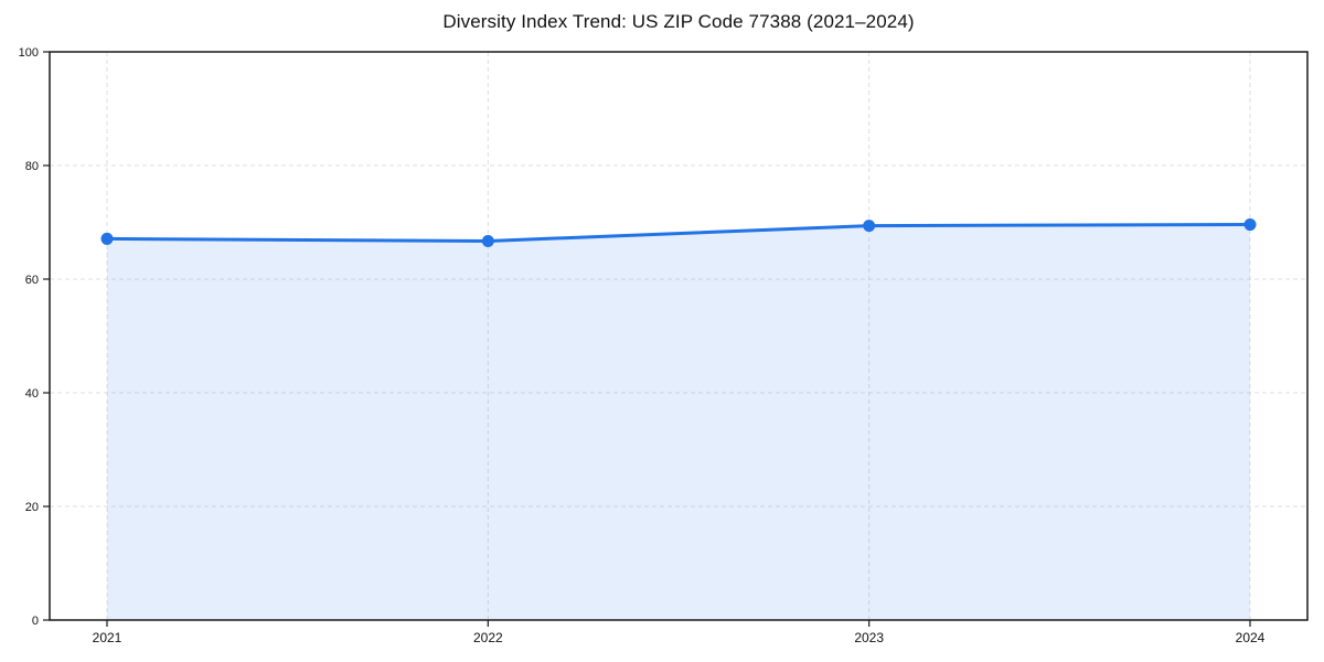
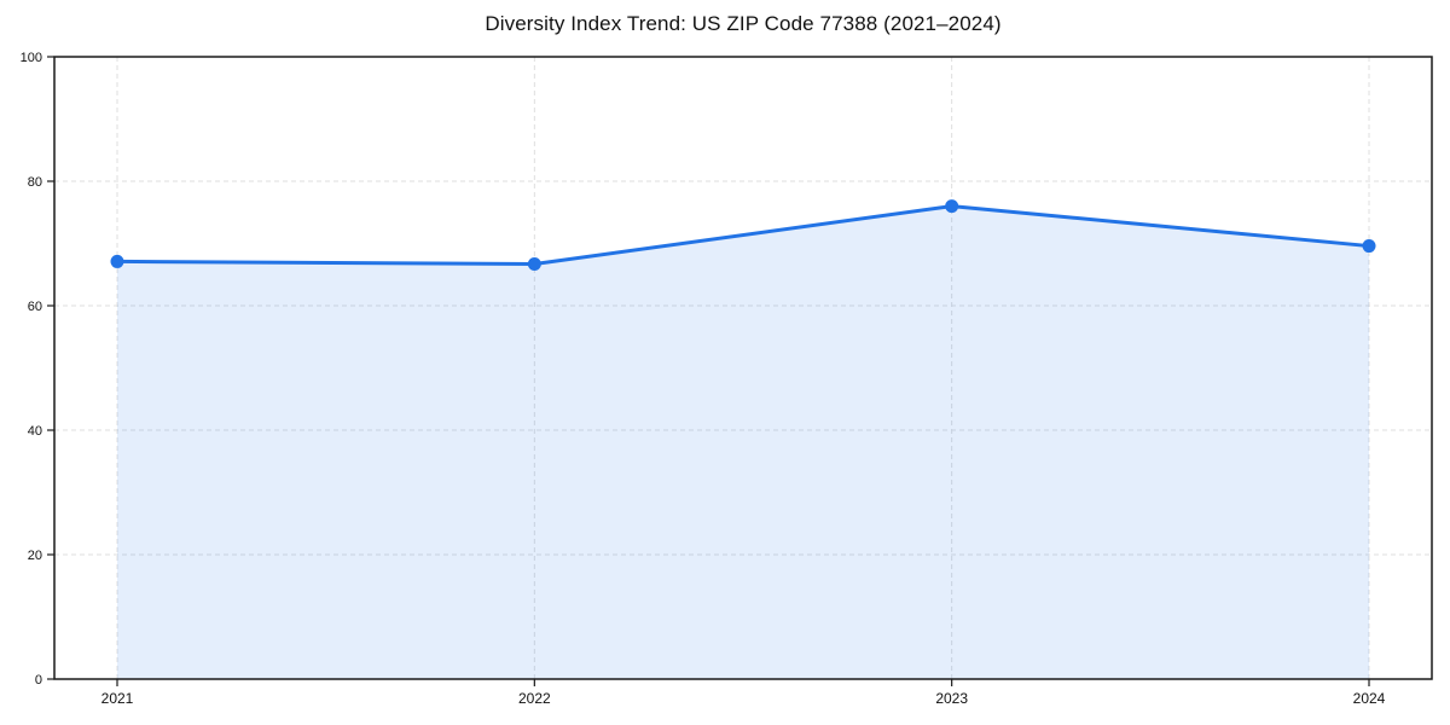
2023: 69 -> 76
